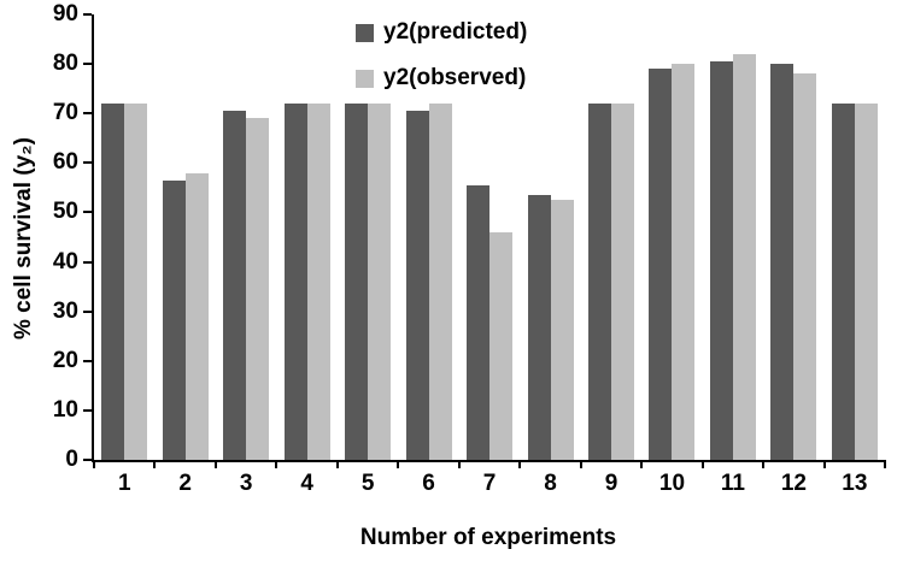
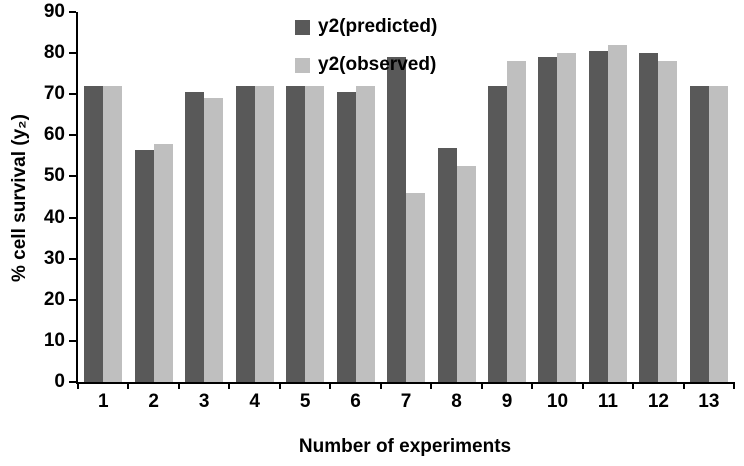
y2(predicted)/7: 56 -> 79
y2(predicted)/8: 54 -> 57
y2(observed)/9: 72 -> 78
